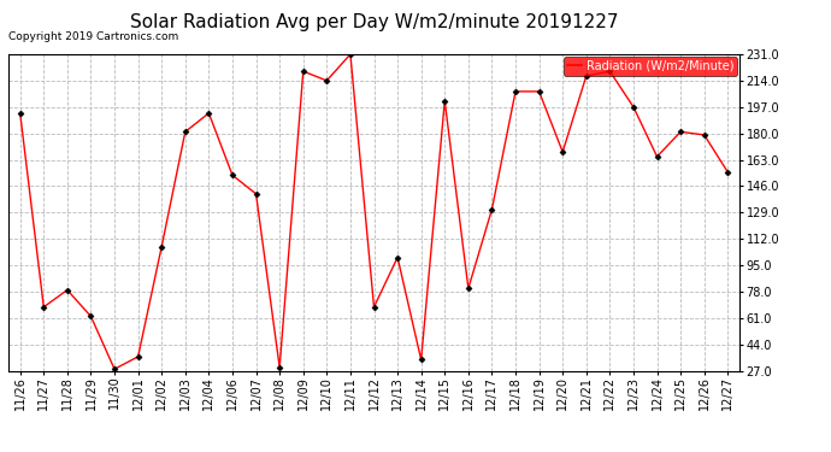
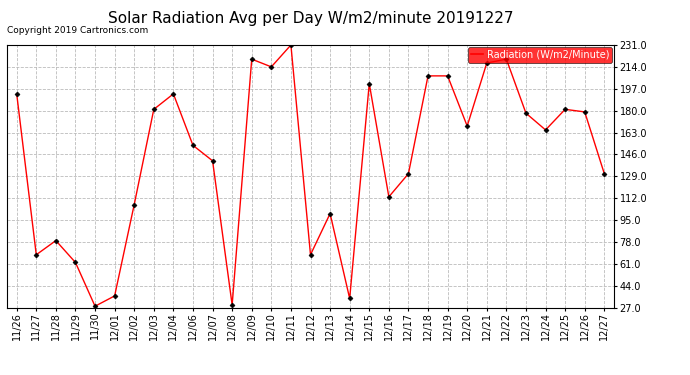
12/16: 80 -> 113
12/23: 197 -> 178
12/27: 155 -> 131
